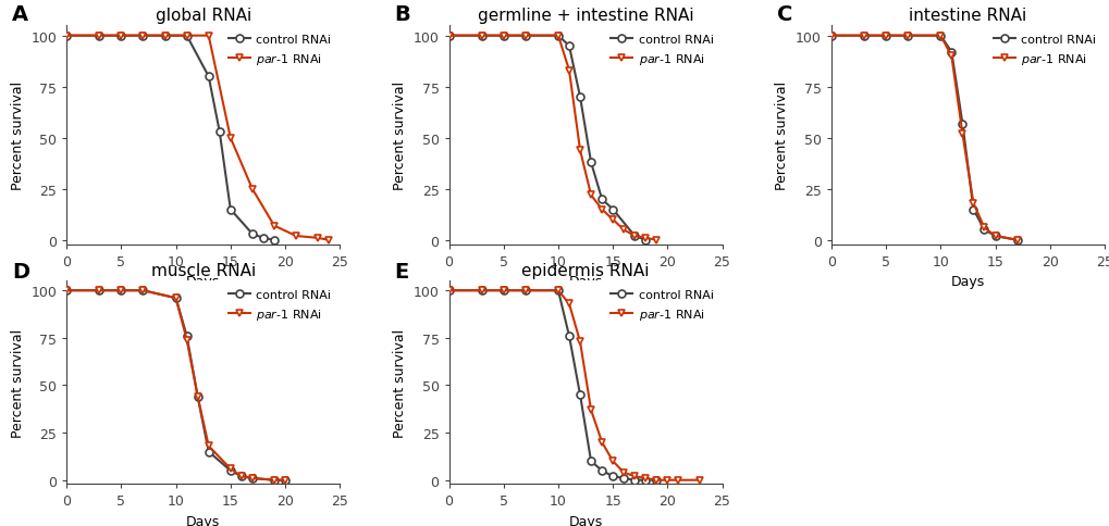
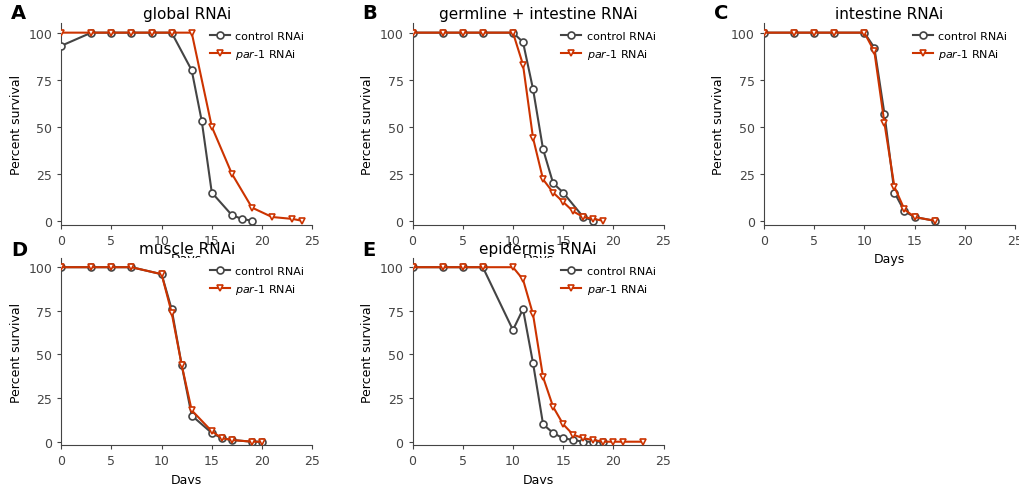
global RNAi/control RNAi/0: 100 -> 93
epidermis RNAi/control RNAi/10: 100 -> 64
